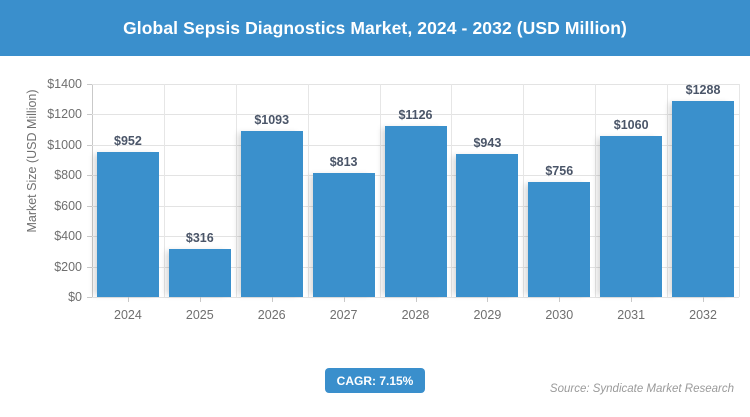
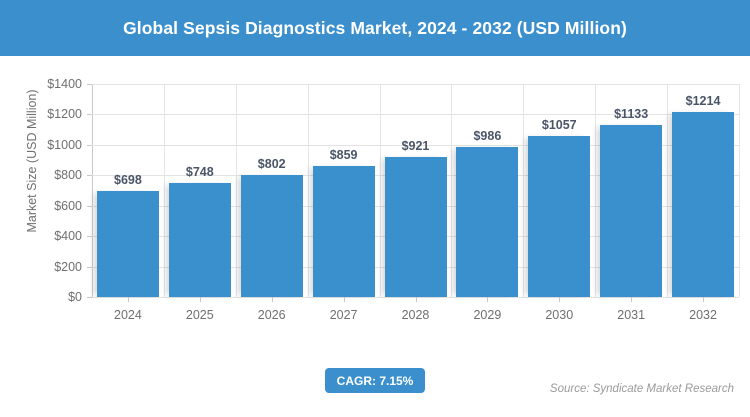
2024: $952 -> $698
2025: $316 -> $748
2026: $1093 -> $802
2027: $813 -> $859
2028: $1126 -> $921
2029: $943 -> $986
2030: $756 -> $1057
2031: $1060 -> $1133
2032: $1288 -> $1214
